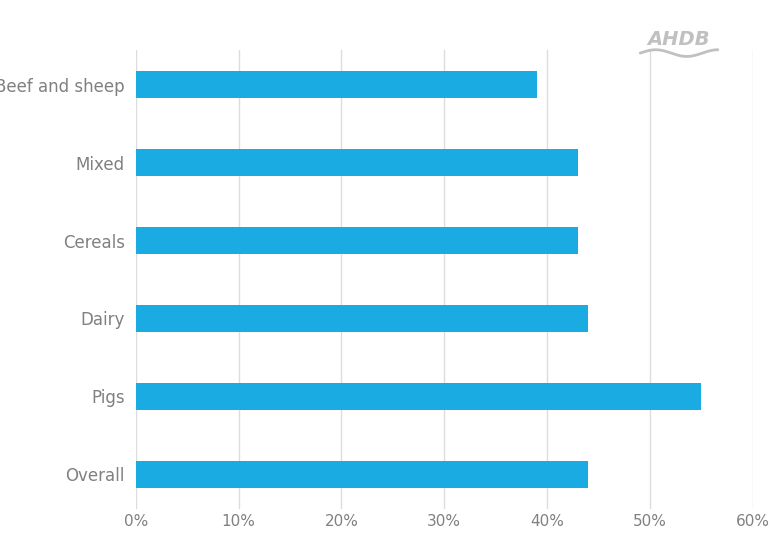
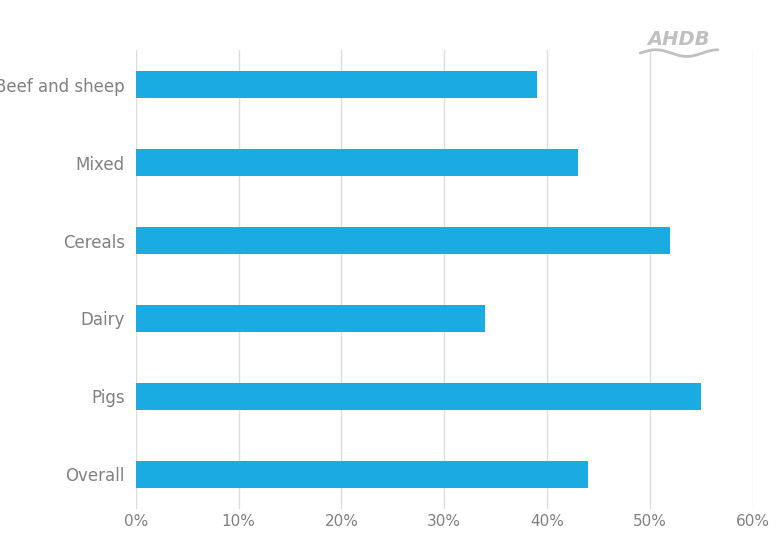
Cereals: 43% -> 52%
Dairy: 44% -> 34%
